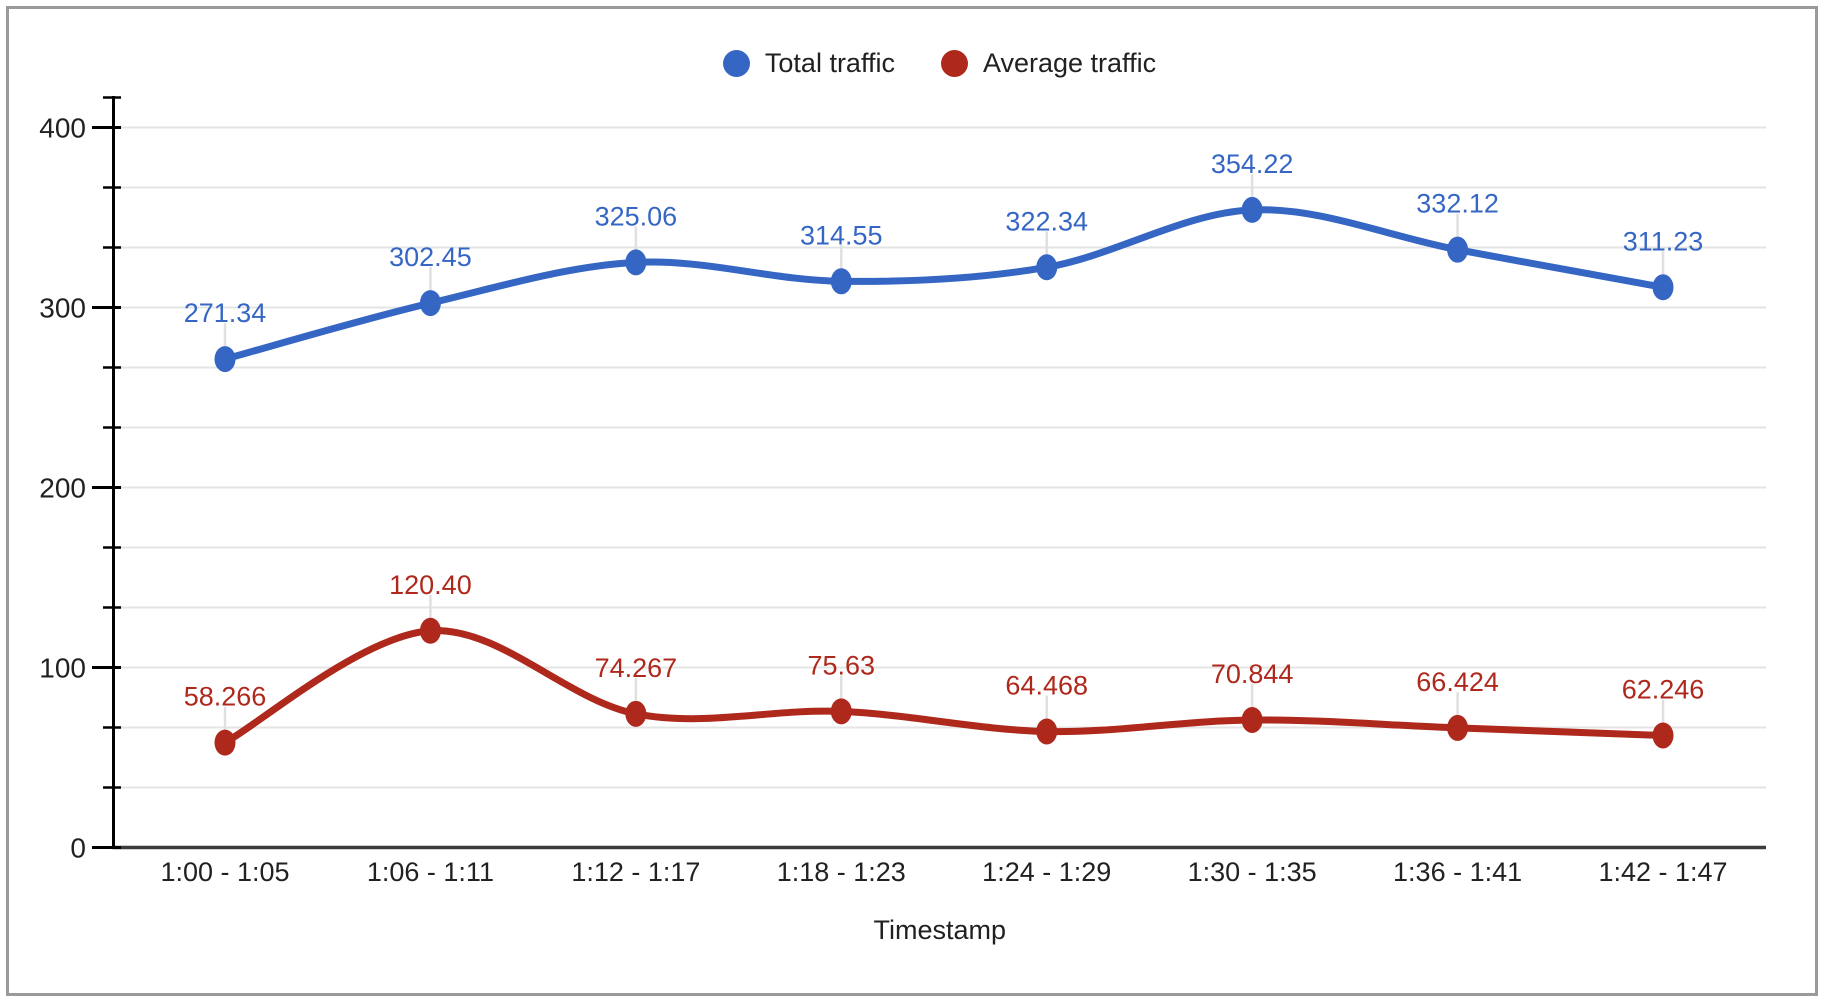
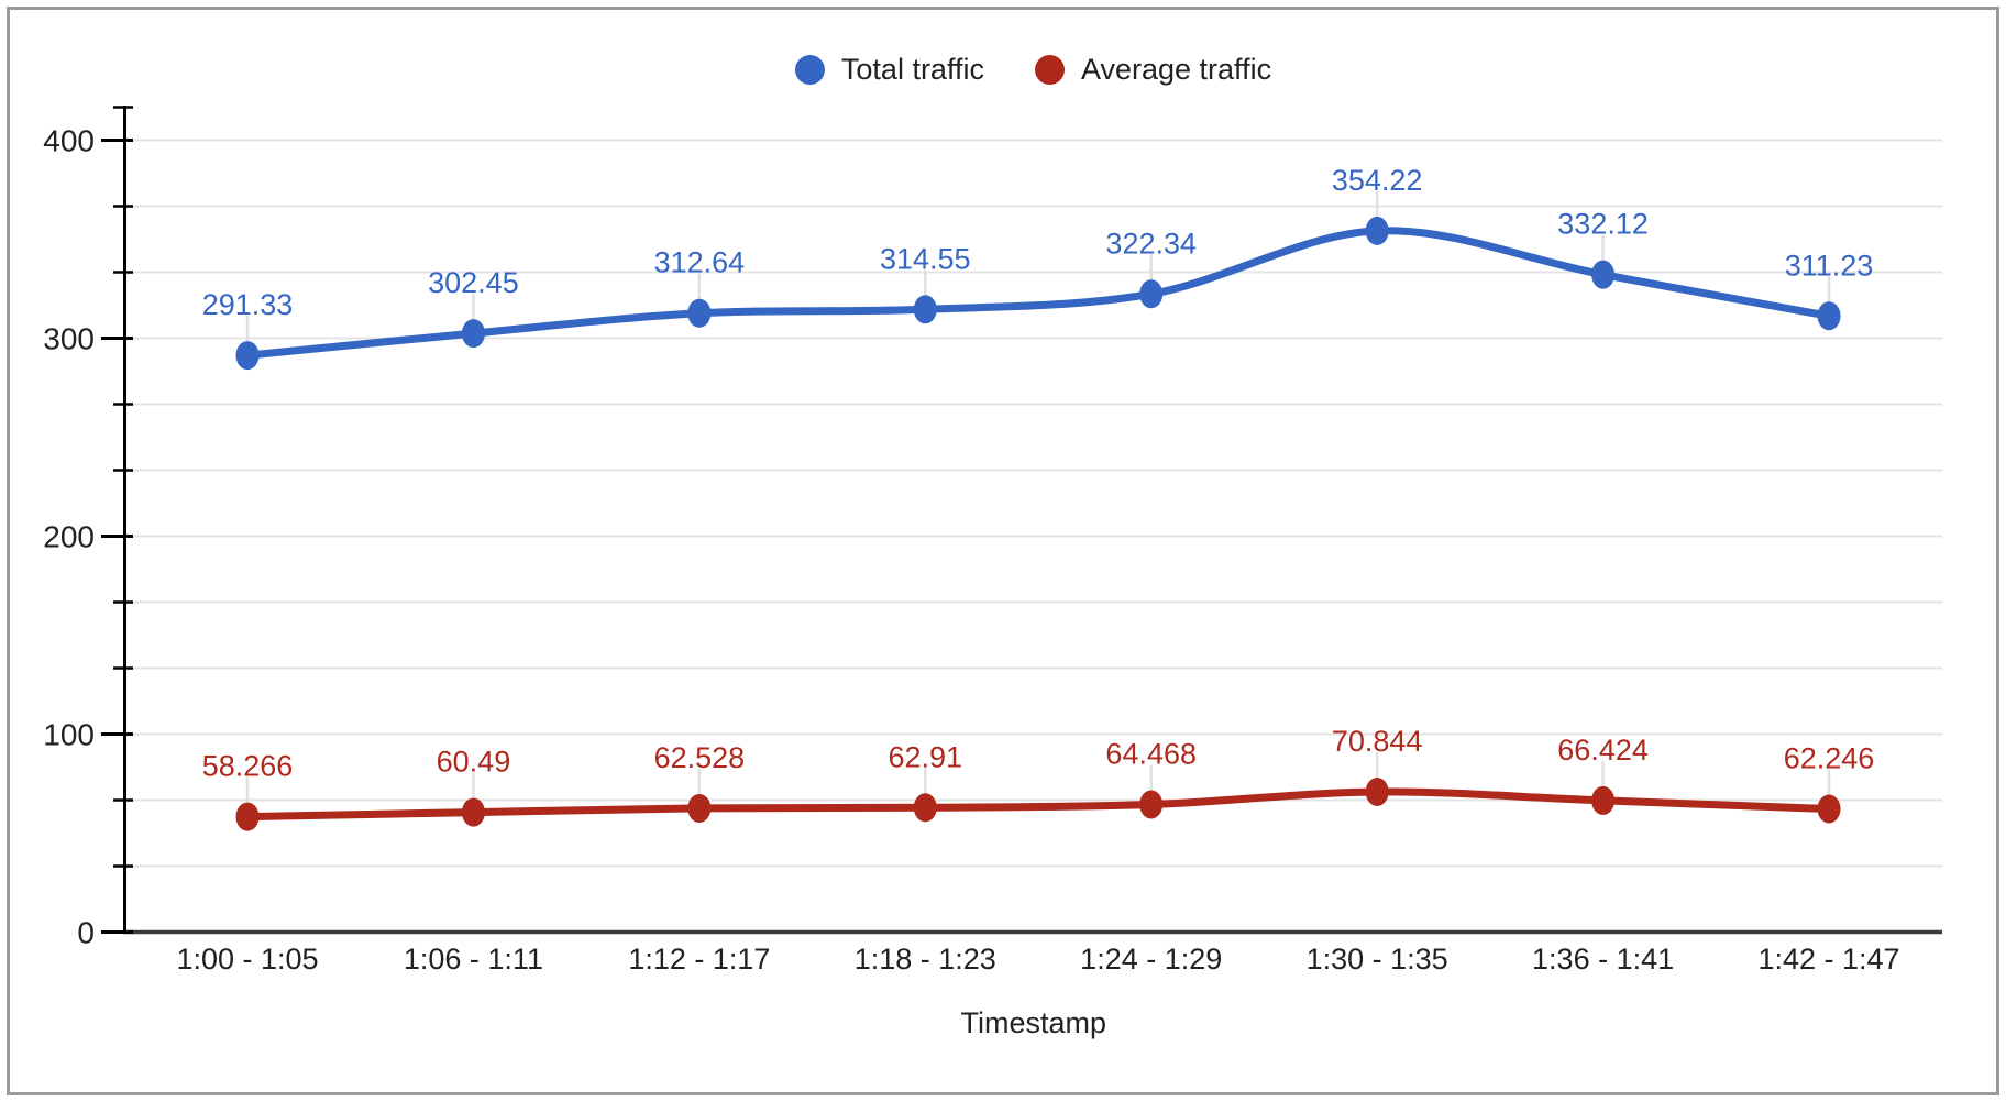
Total traffic/1:00 - 1:05: 271.34 -> 291.33
Average traffic/1:06 - 1:11: 120.40 -> 60.49
Total traffic/1:12 - 1:17: 325.06 -> 312.64
Average traffic/1:12 - 1:17: 74.267 -> 62.528
Average traffic/1:18 - 1:23: 75.63 -> 62.91
